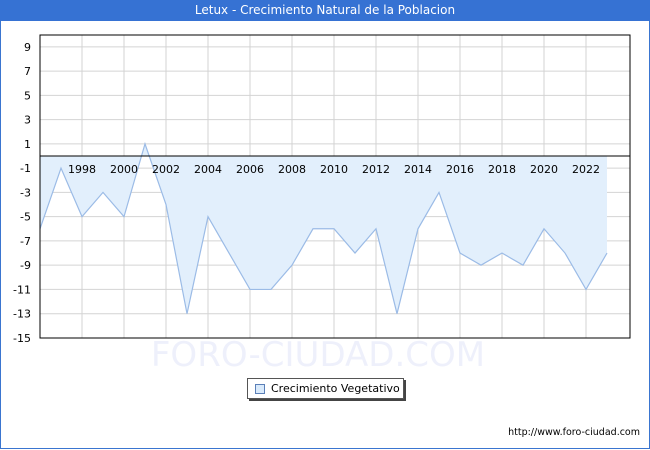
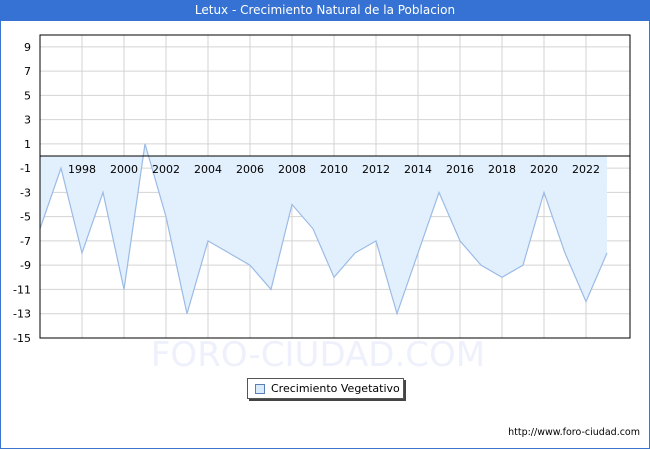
1998: -5 -> -8
2000: -5 -> -11
2002: -4 -> -5
2004: -5 -> -7
2006: -11 -> -9
2008: -9 -> -4
2010: -6 -> -10
2012: -6 -> -7
2014: -6 -> -8
2016: -8 -> -7
2018: -8 -> -10
2020: -6 -> -3
2022: -11 -> -12
